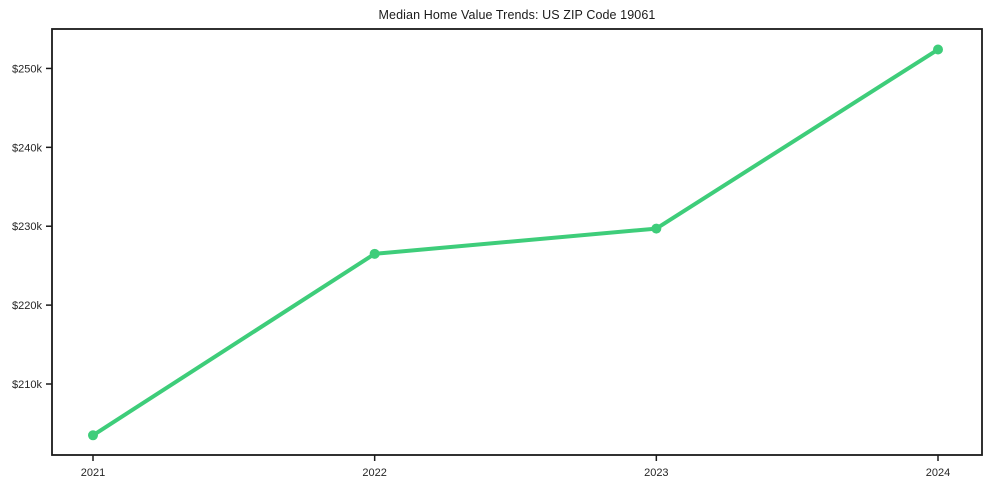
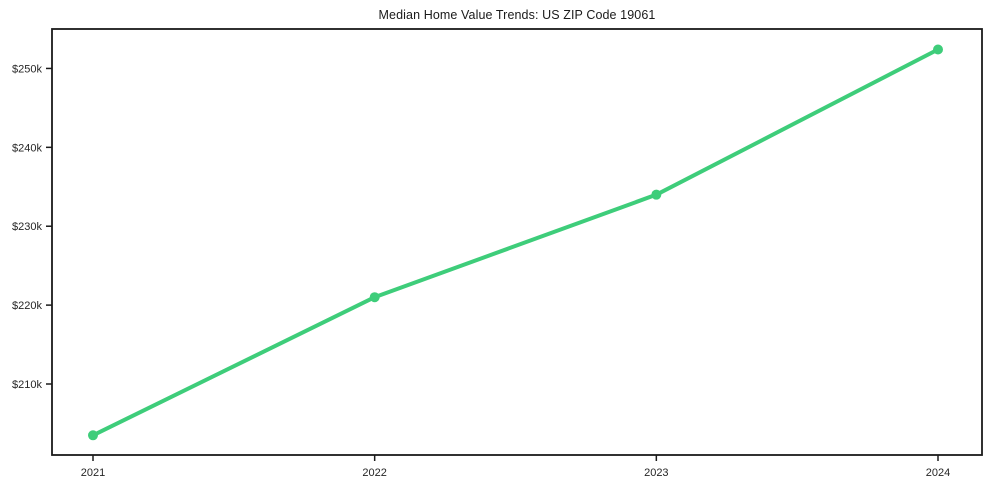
2022: $226k -> $221k
2023: $230k -> $234k
